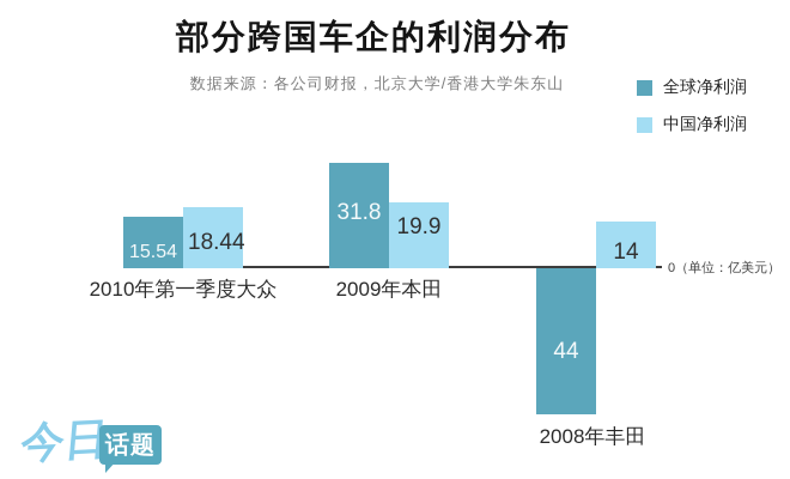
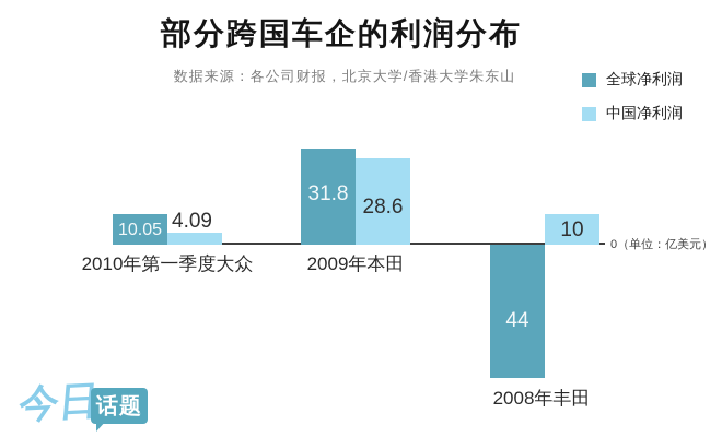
全球净利润/2010年第一季度大众: 15.54 -> 10.05
中国净利润/2010年第一季度大众: 18.44 -> 4.09
中国净利润/2009年本田: 19.9 -> 28.6
中国净利润/2008年丰田: 14 -> 10
